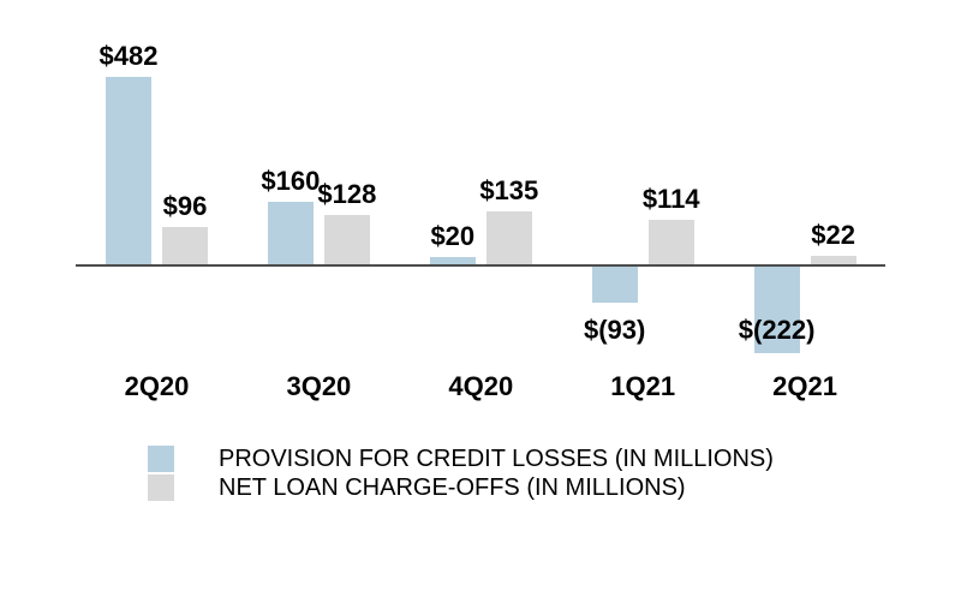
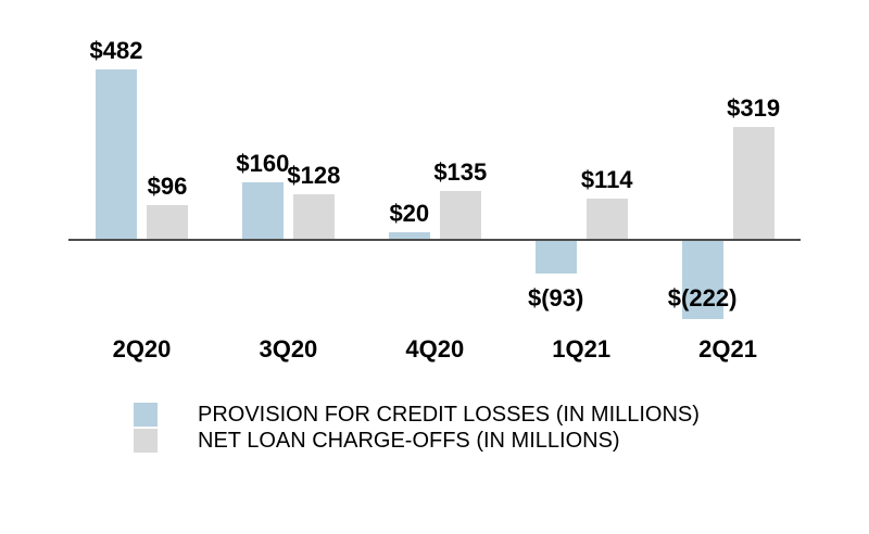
NET LOAN CHARGE-OFFS (IN MILLIONS)/2Q21: $22 -> $319
